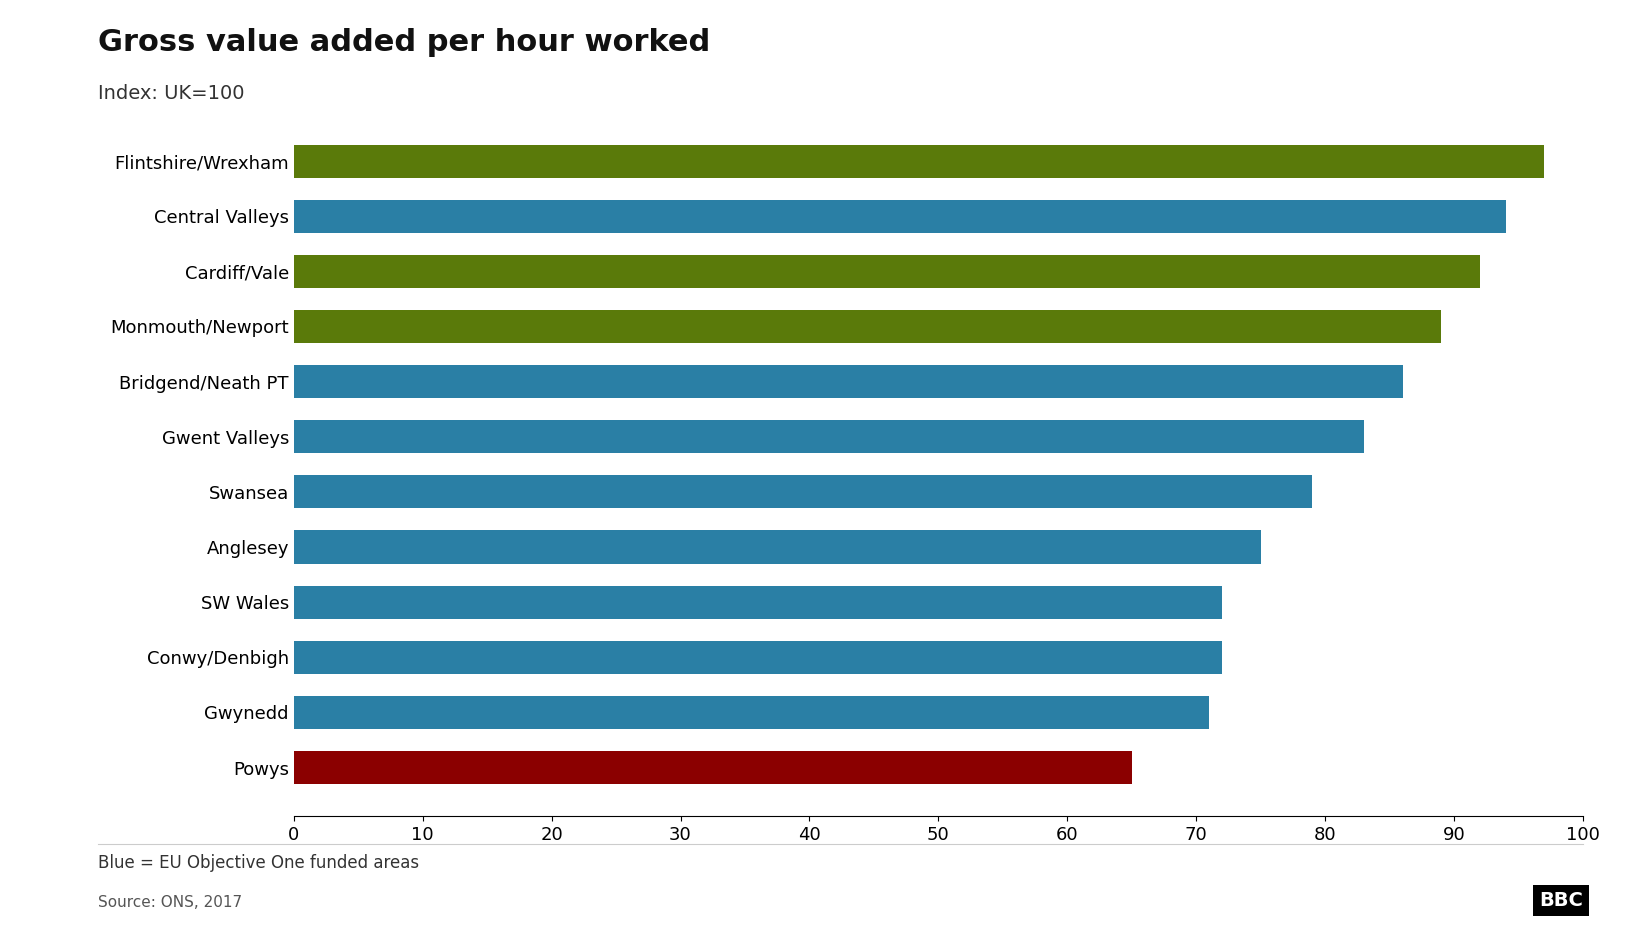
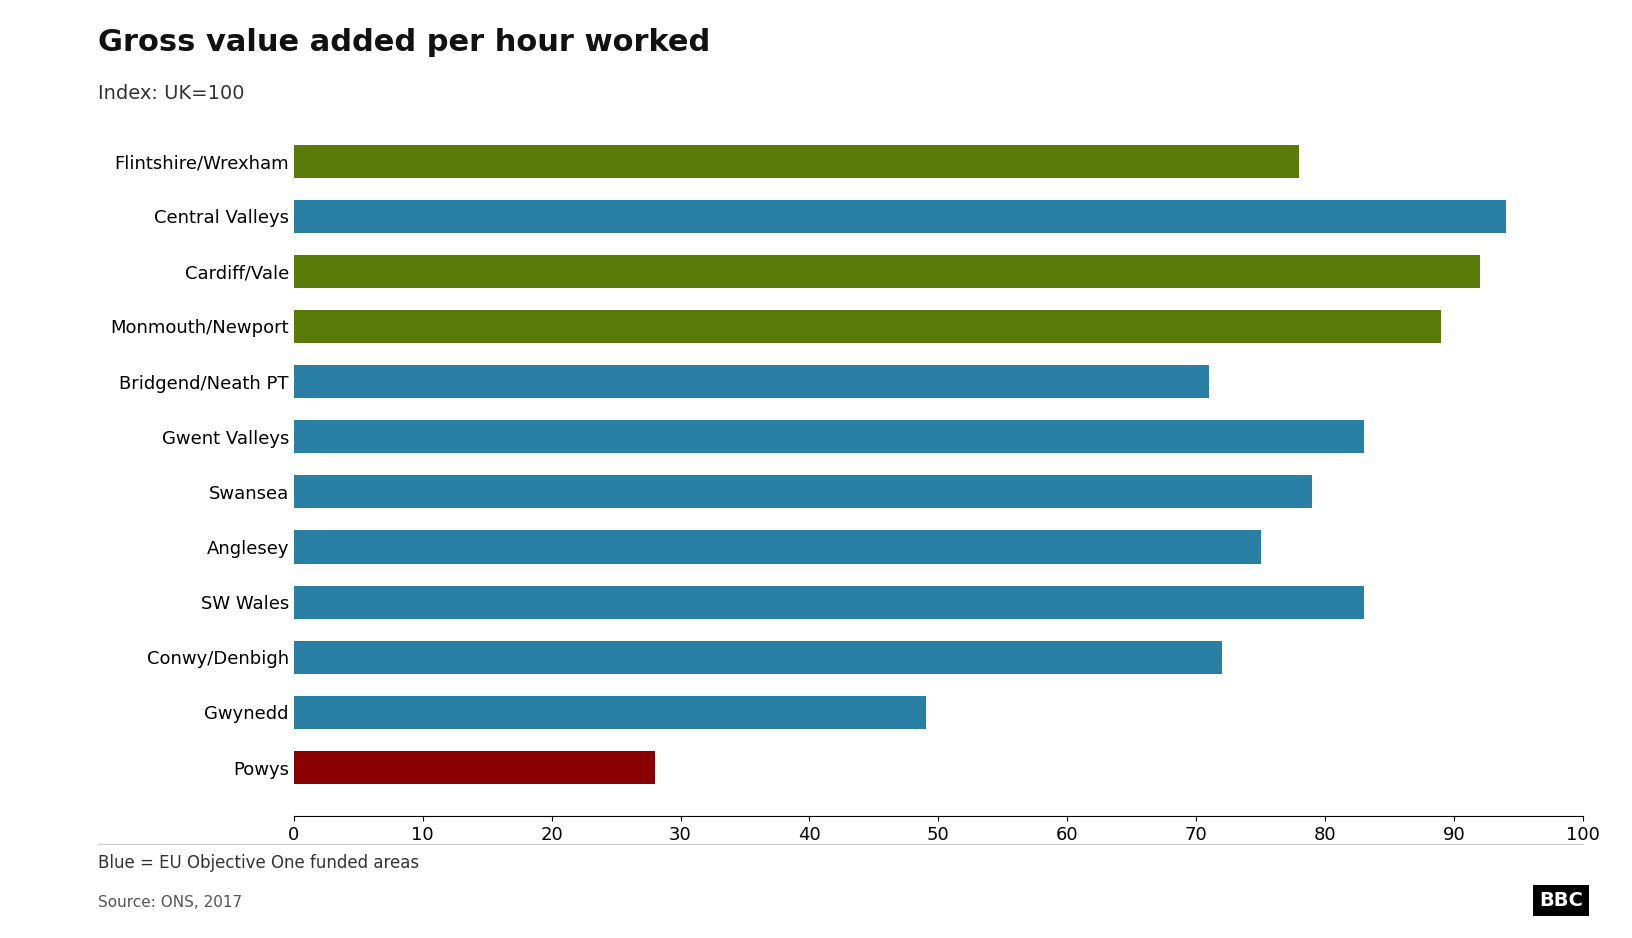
Flintshire/Wrexham: 97 -> 78
Bridgend/Neath PT: 86 -> 71
SW Wales: 72 -> 83
Gwynedd: 71 -> 49
Powys: 65 -> 28
